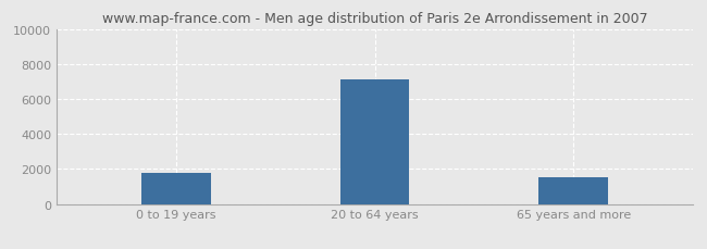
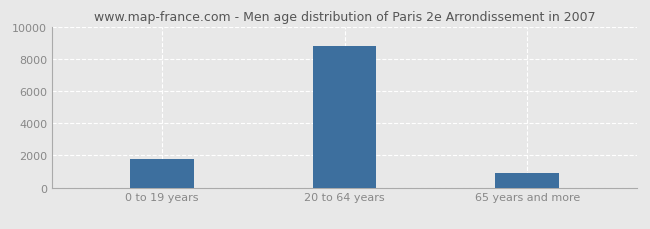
20 to 64 years: 7100 -> 8800
65 years and more: 1500 -> 900
